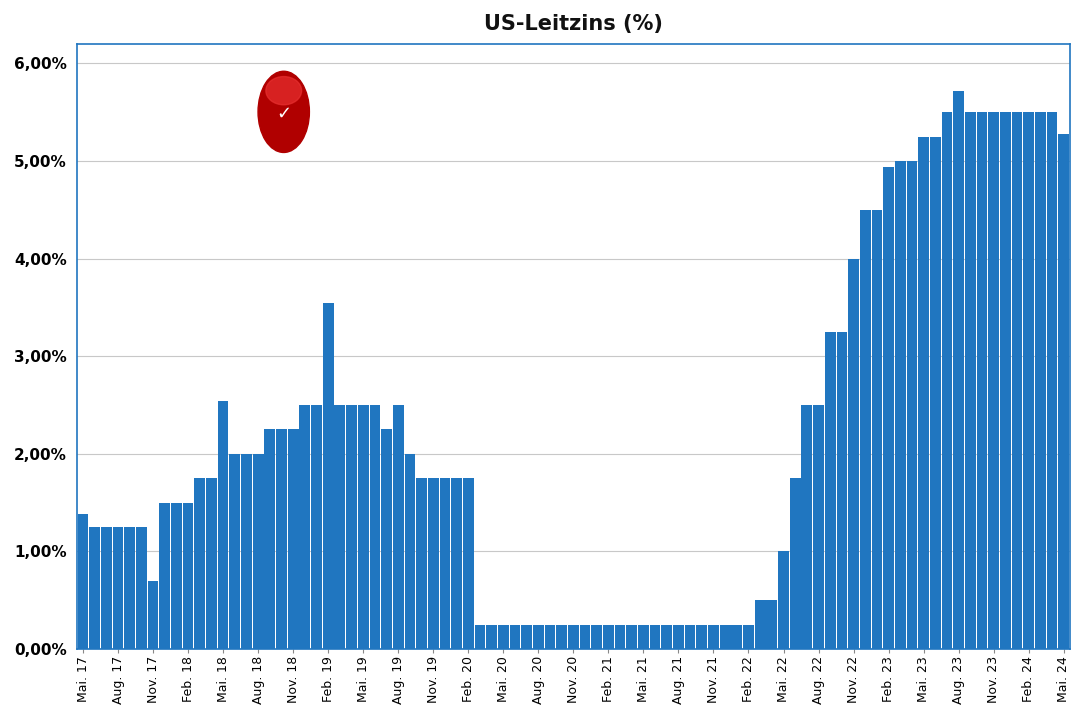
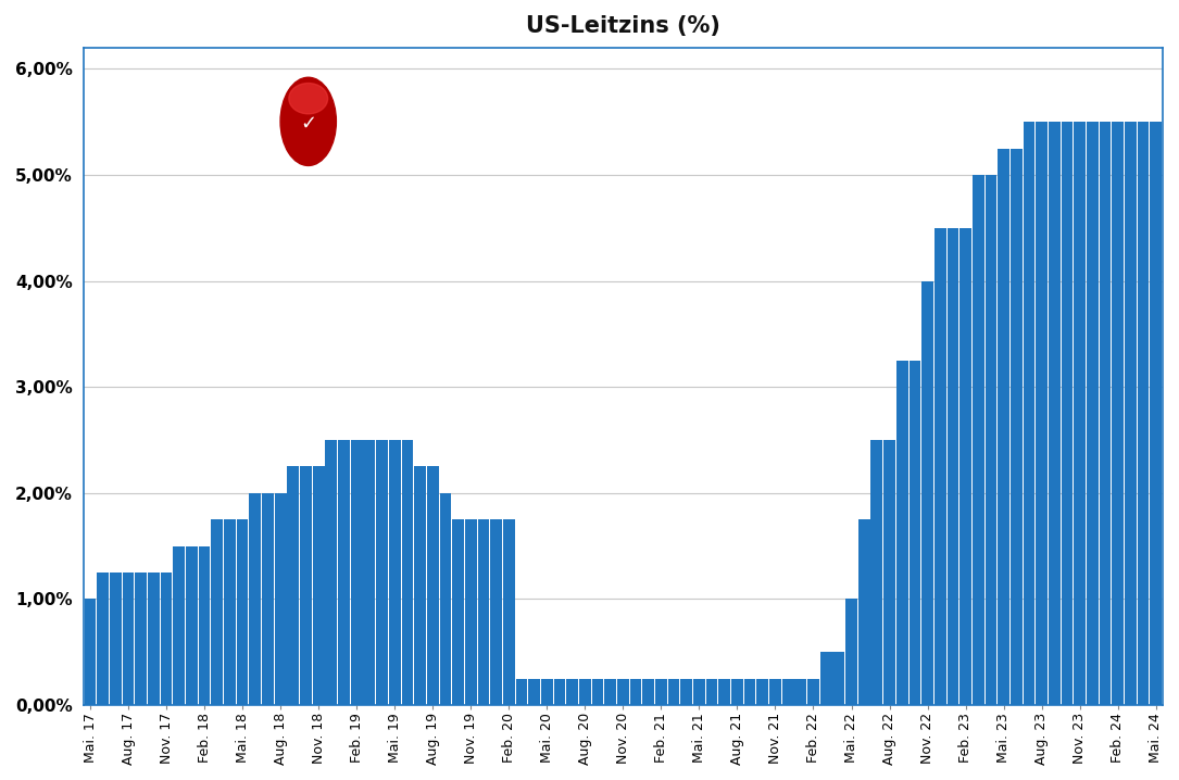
Mai. 17: 1,38% -> 1,00%
Nov. 17: 0,70% -> 1,25%
Mai. 18: 2,54% -> 1,75%
Feb. 19: 3,54% -> 2,50%
Aug. 19: 2,50% -> 2,25%
Feb. 23: 4,94% -> 4,50%
Aug. 23: 5,72% -> 5,50%
Mai. 24: 5,28% -> 5,50%
